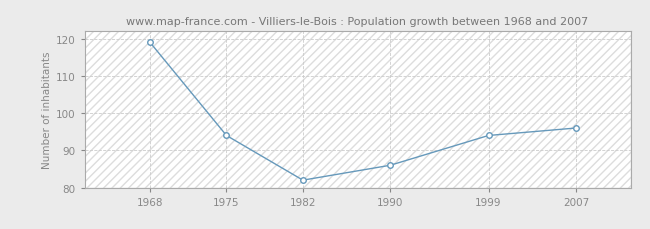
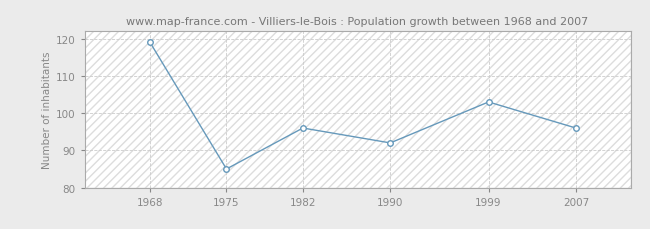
1975: 94 -> 85
1982: 82 -> 96
1990: 86 -> 92
1999: 94 -> 103
